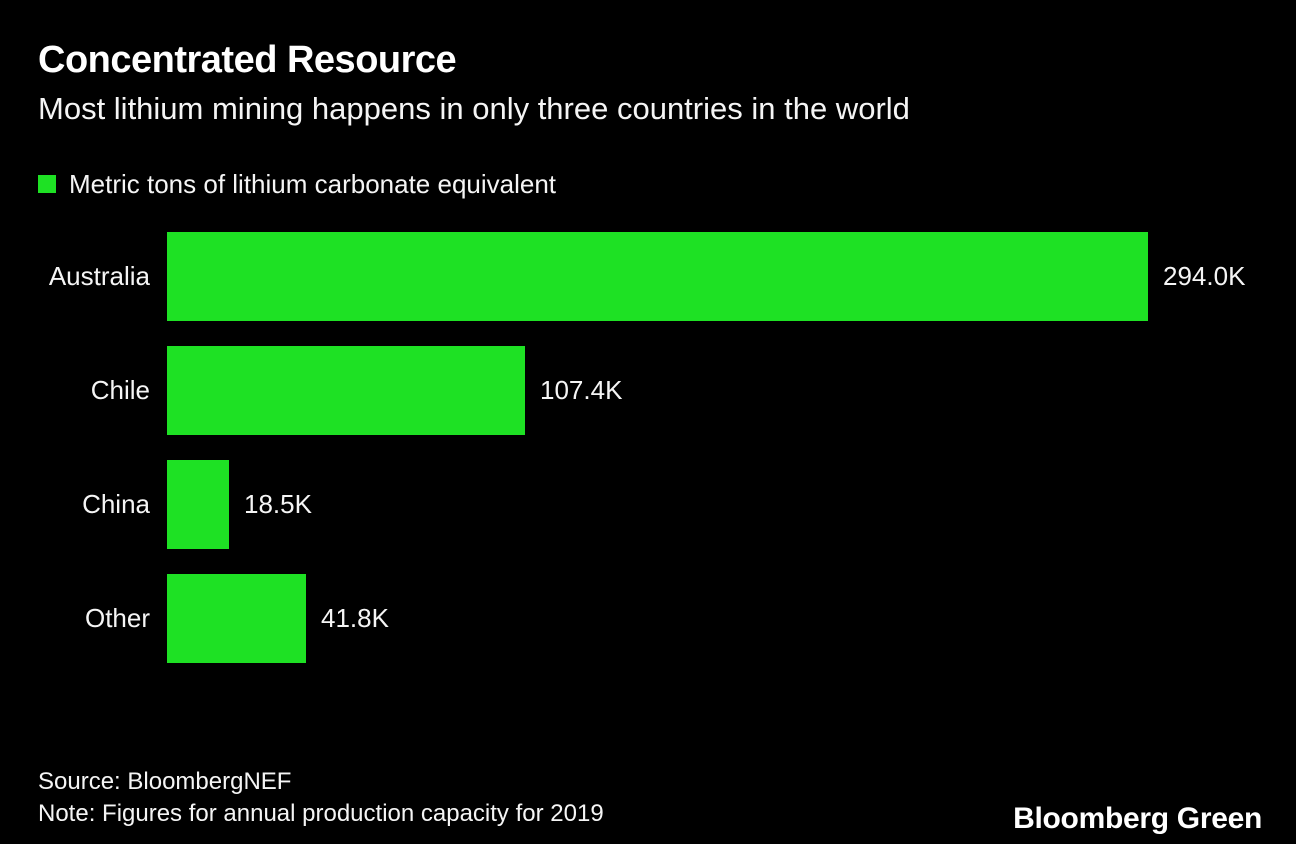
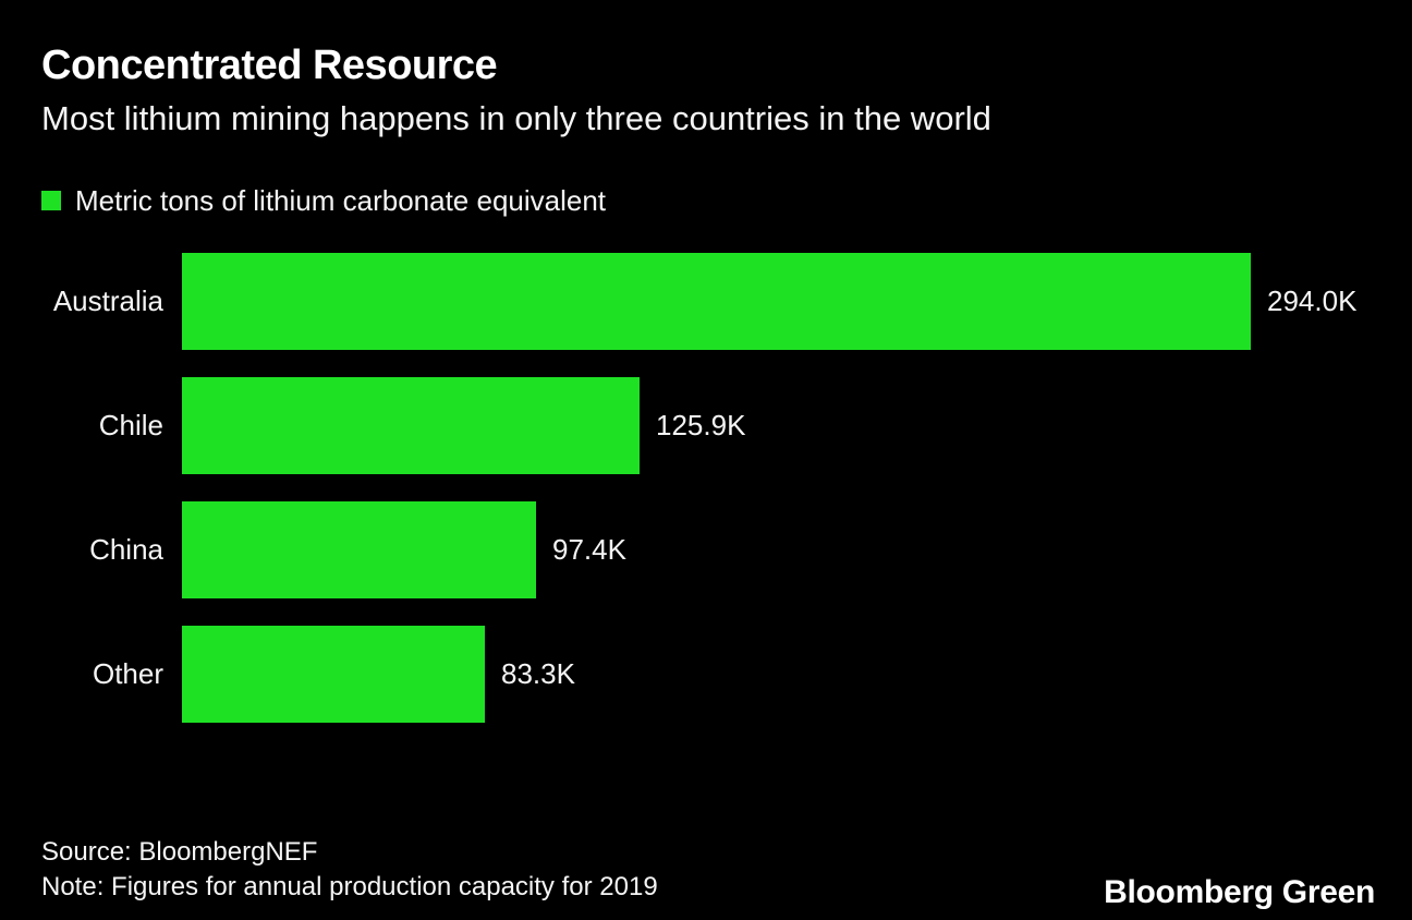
Chile: 107.4K -> 125.9K
China: 18.5K -> 97.4K
Other: 41.8K -> 83.3K
